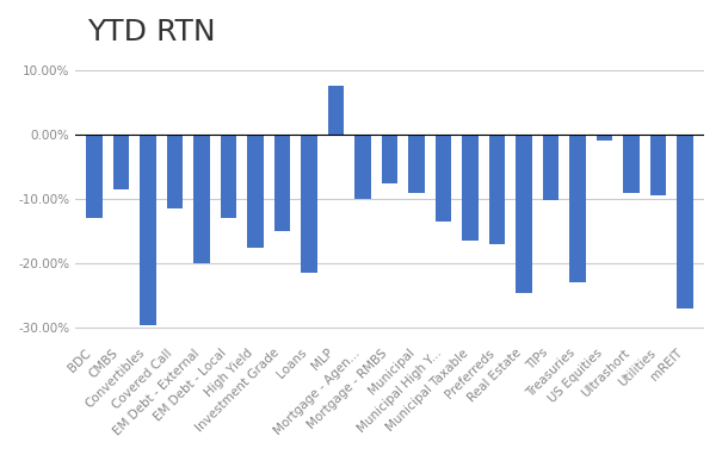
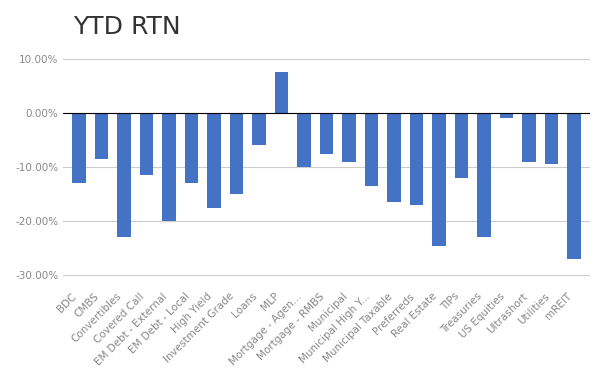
Convertibles: -29.6% -> -23.0%
Loans: -21.4% -> -6.0%
TIPs: -10.2% -> -12.0%
